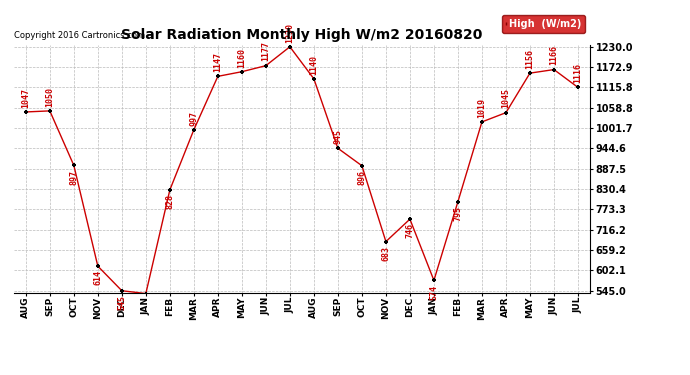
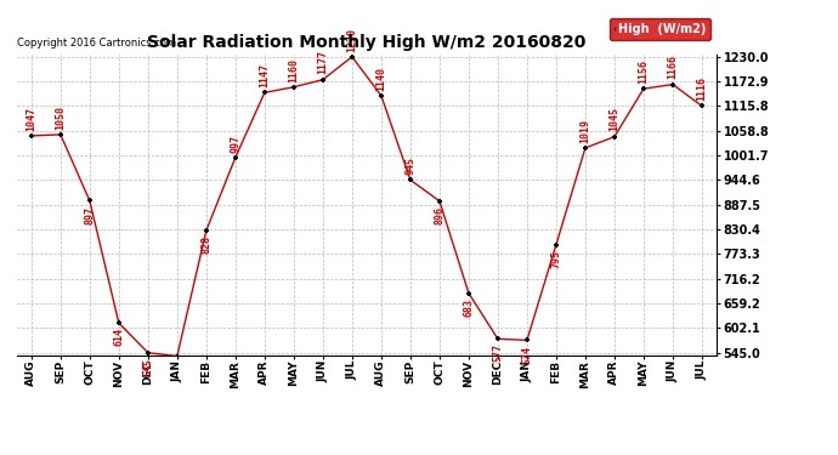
DEC: 746 -> 577
